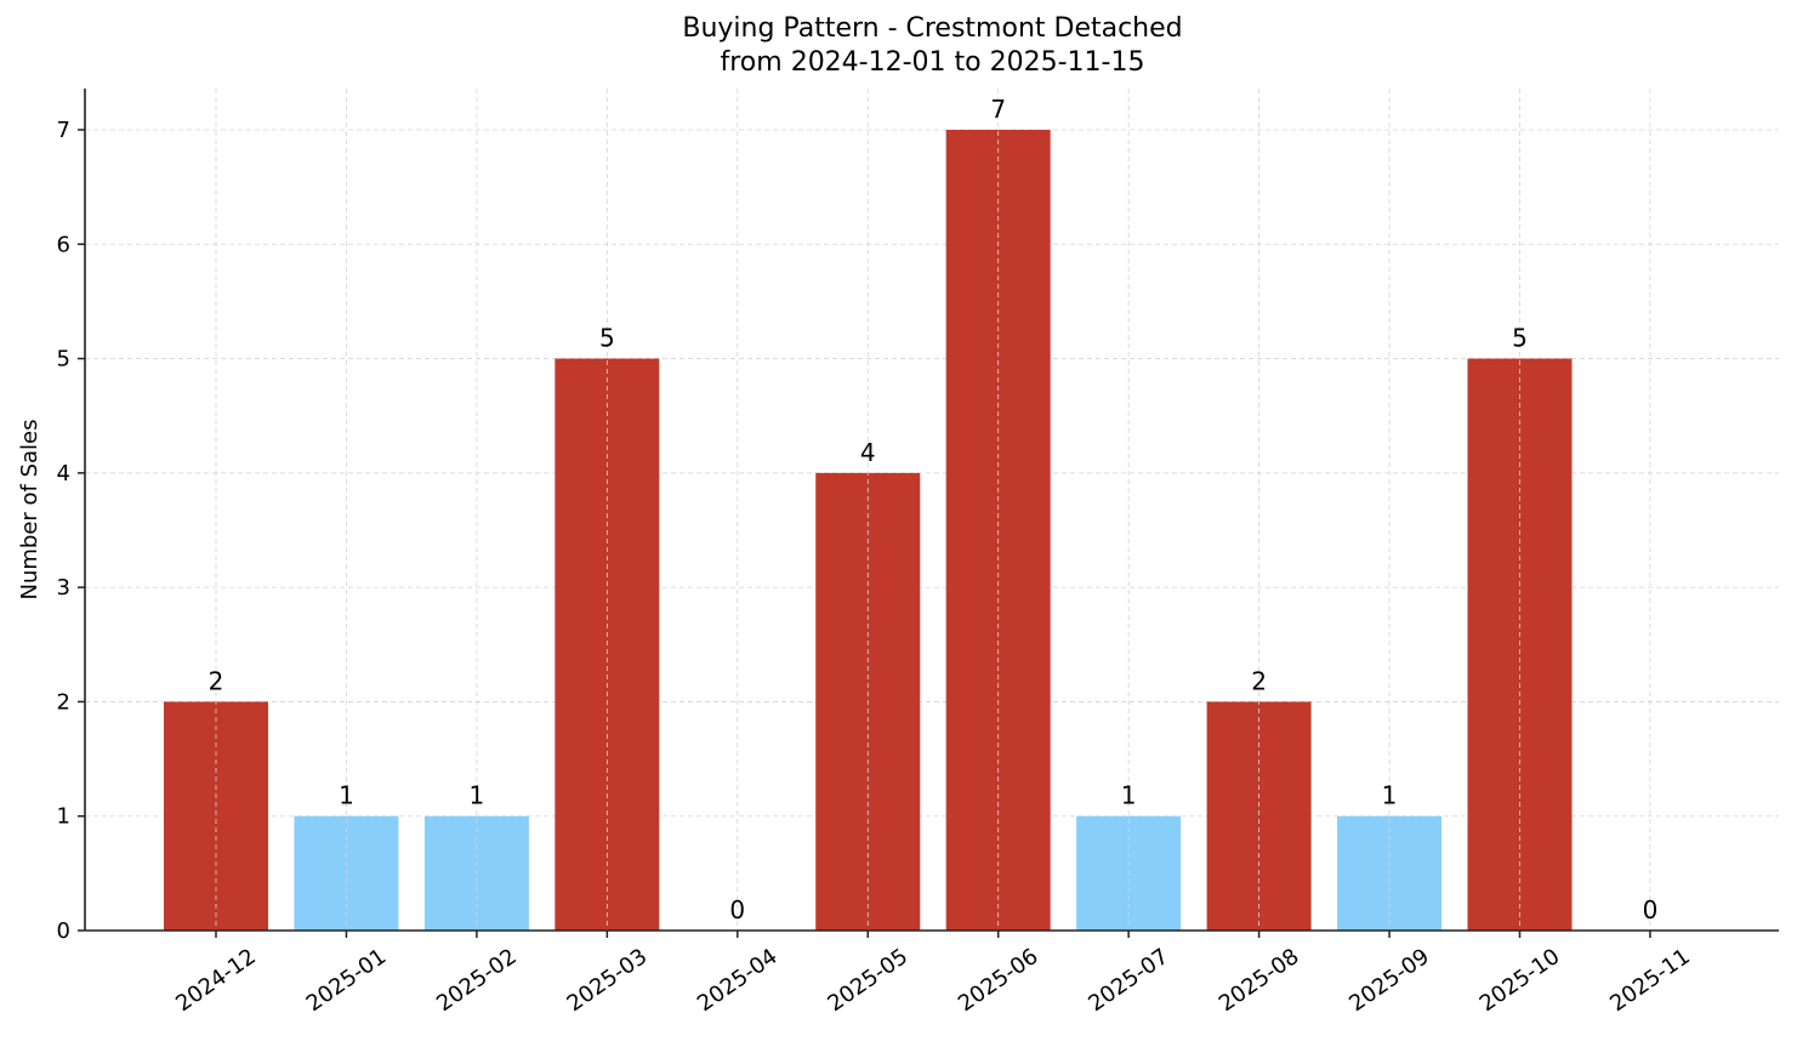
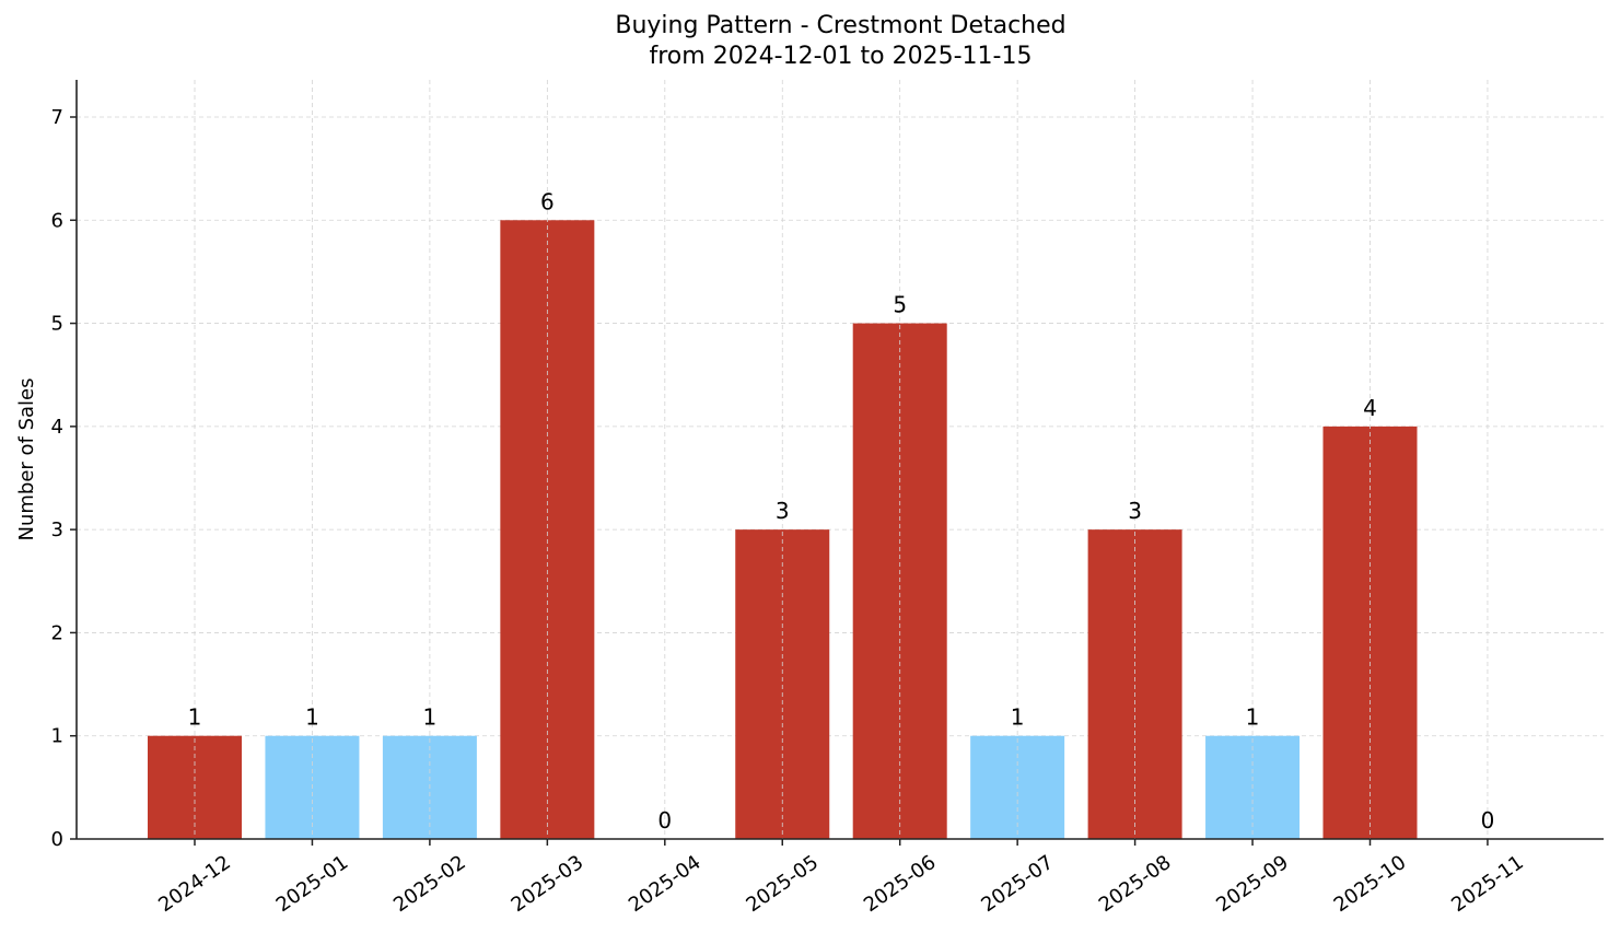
2024-12: 2 -> 1
2025-03: 5 -> 6
2025-05: 4 -> 3
2025-06: 7 -> 5
2025-08: 2 -> 3
2025-10: 5 -> 4
